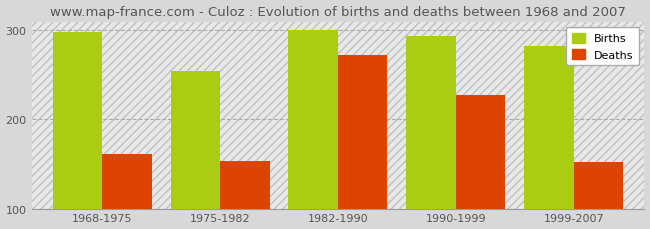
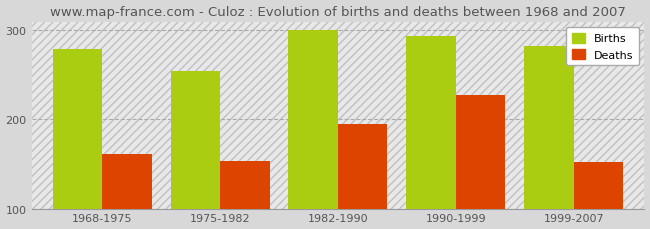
Births/1968-1975: 298 -> 279
Deaths/1982-1990: 272 -> 195
